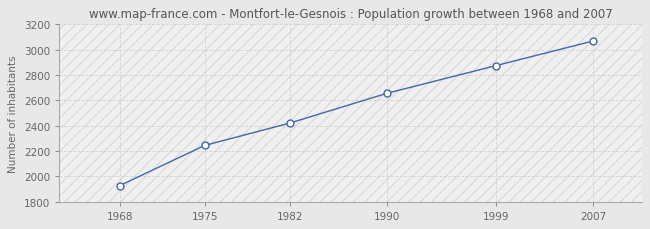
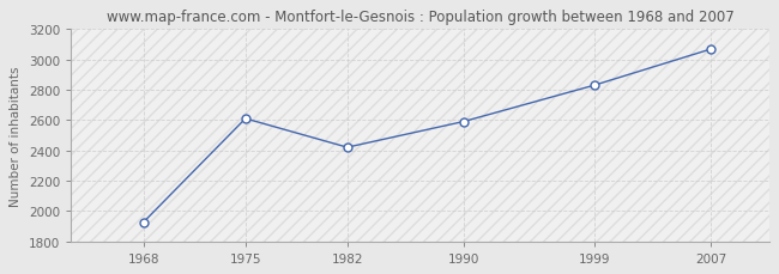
1975: 2240 -> 2610
1990: 2660 -> 2590
1999: 2870 -> 2830
